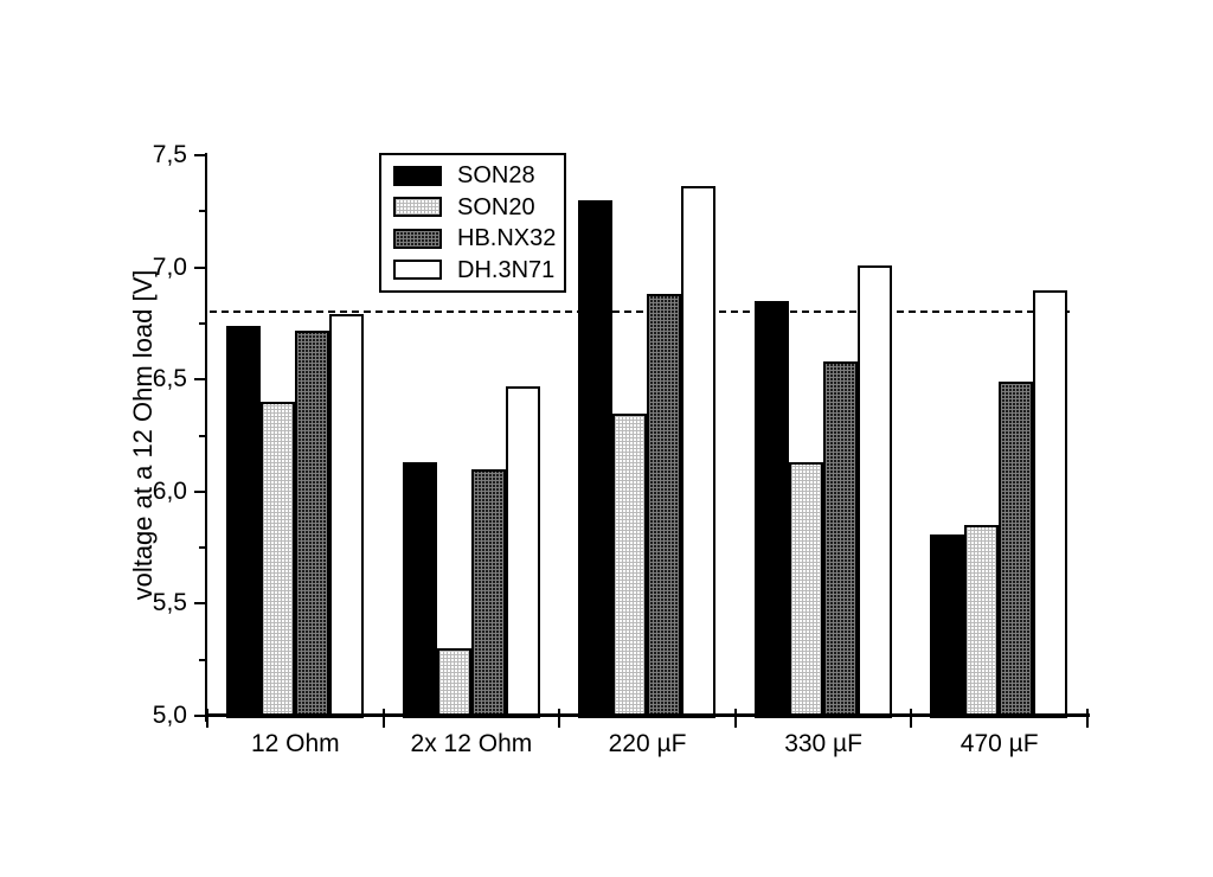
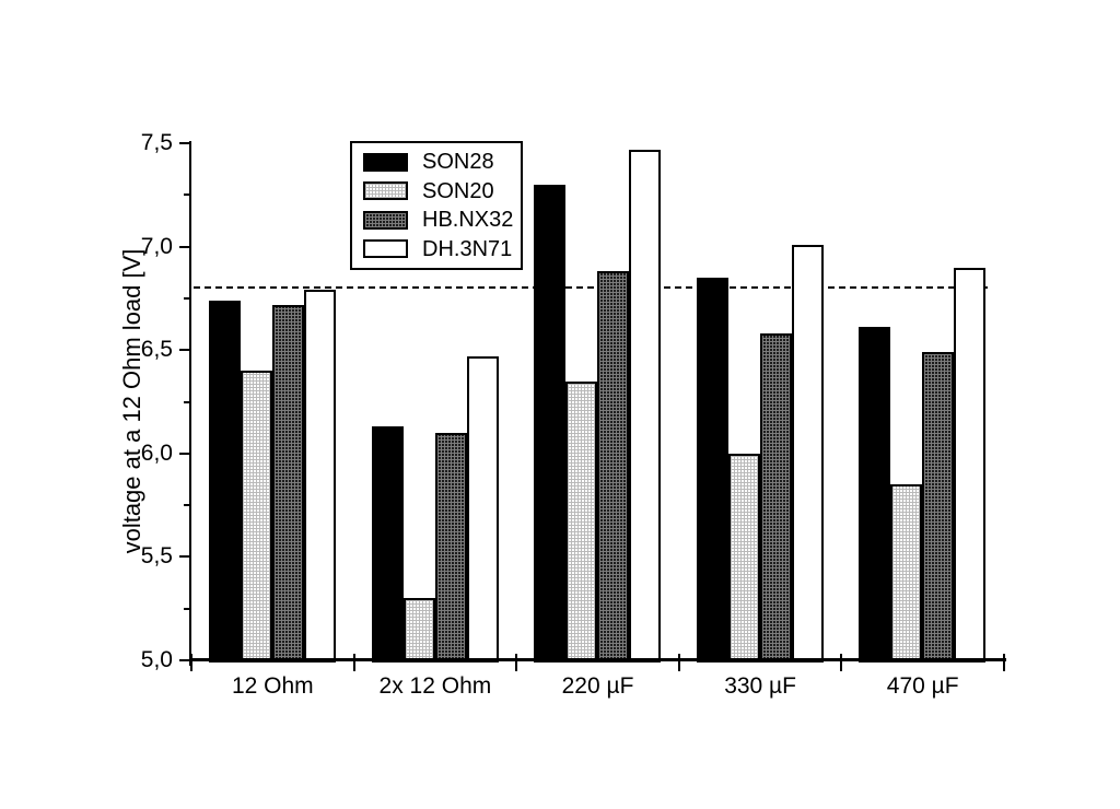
DH.3N71/220 µF: 7,36 -> 7,47
SON20/330 µF: 6,13 -> 6,00
SON28/470 µF: 5,81 -> 6,61
